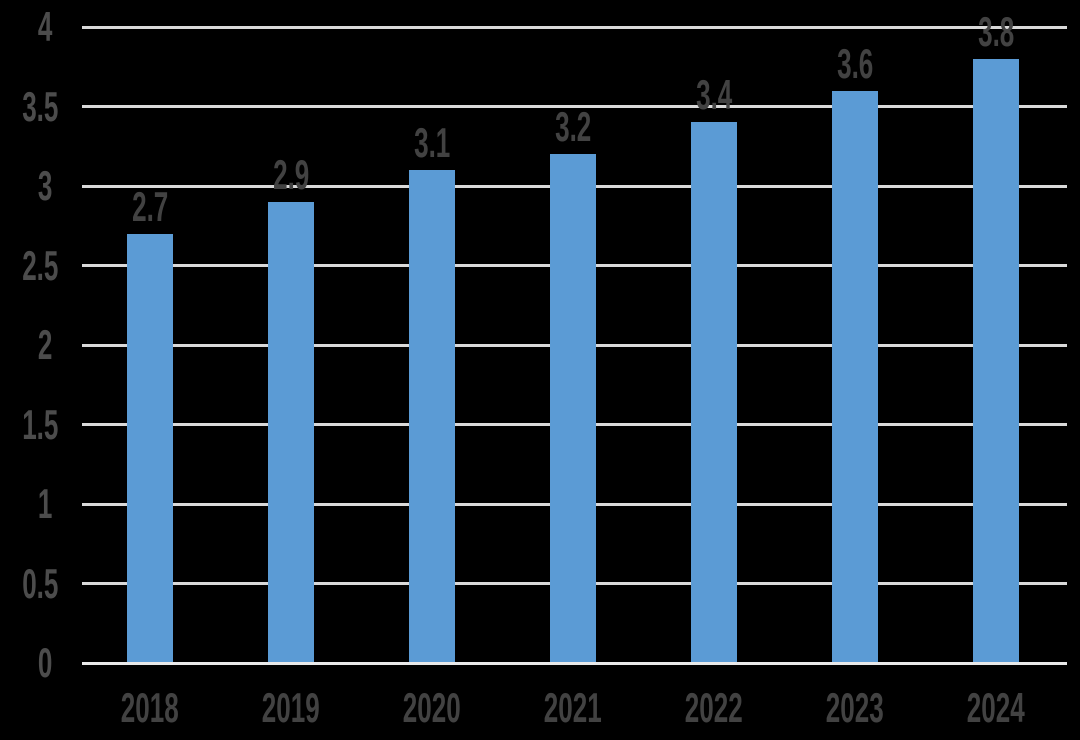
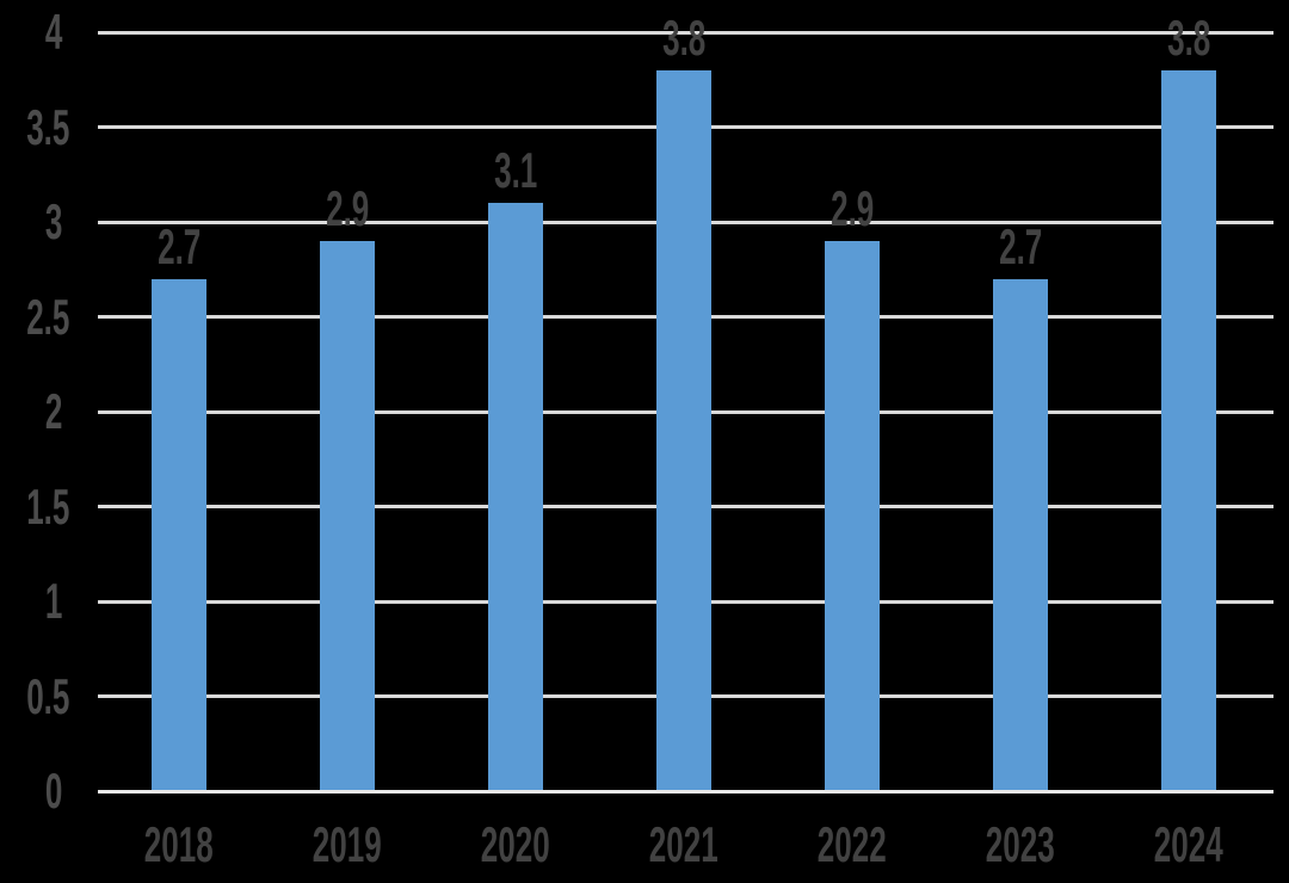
2021: 3.2 -> 3.8
2022: 3.4 -> 2.9
2023: 3.6 -> 2.7
